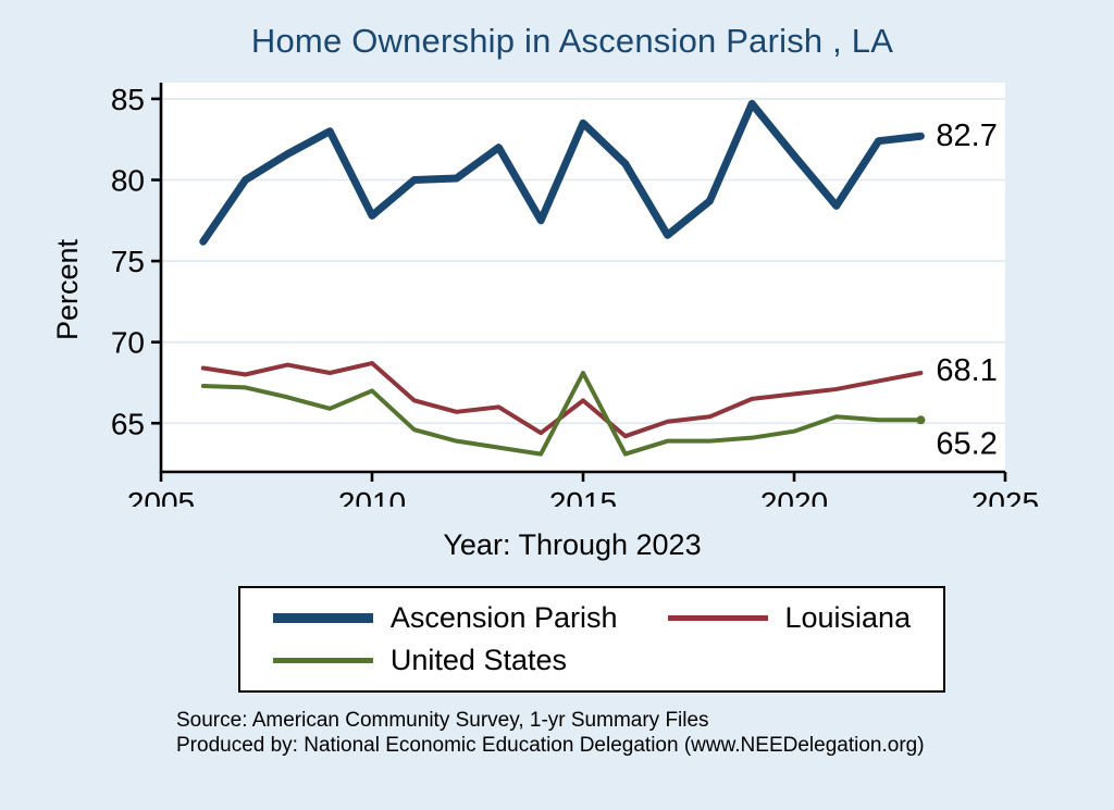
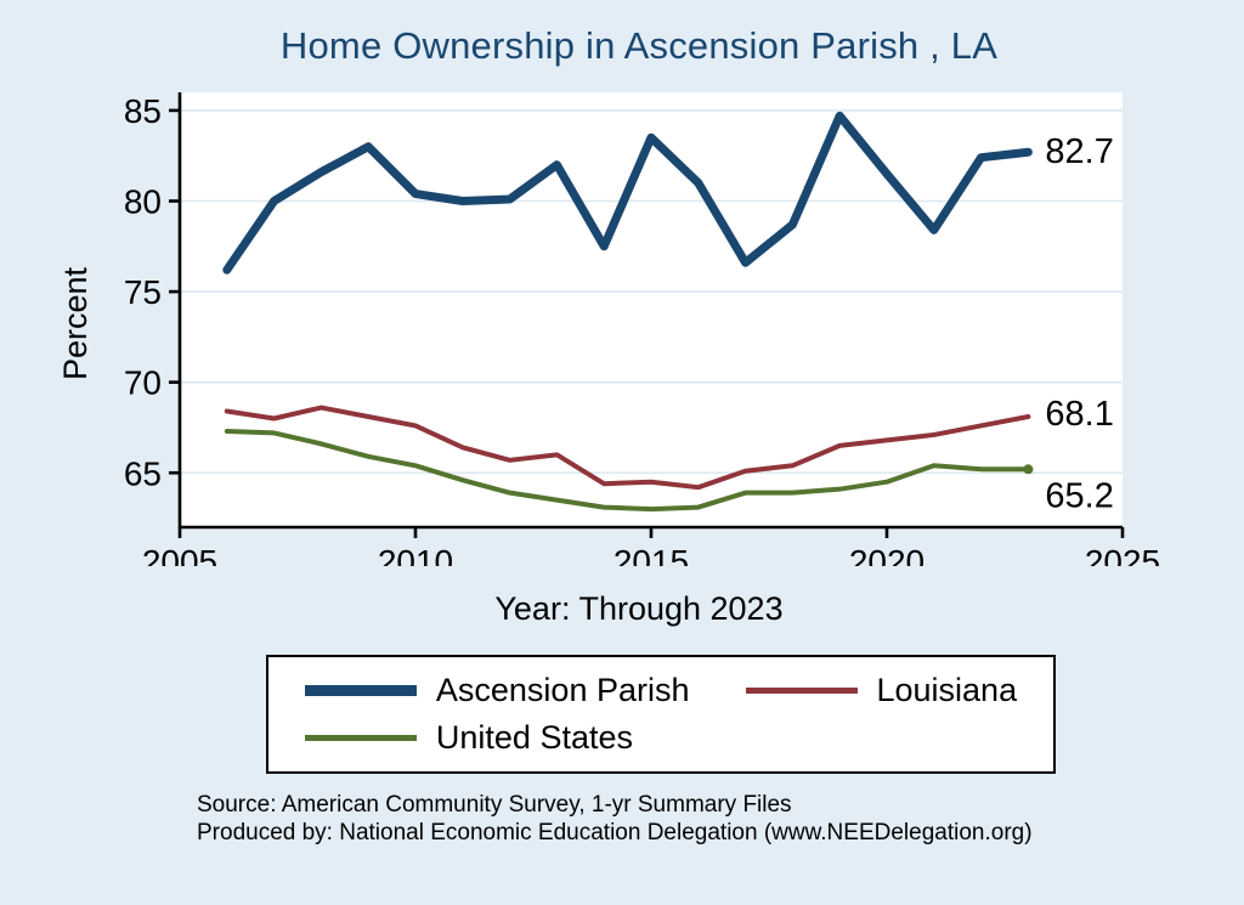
Ascension Parish/2010: 77.8 -> 80.4
Louisiana/2010: 68.7 -> 67.6
United States/2010: 67.0 -> 65.4
Louisiana/2015: 66.4 -> 64.5
United States/2015: 68.1 -> 63.0
